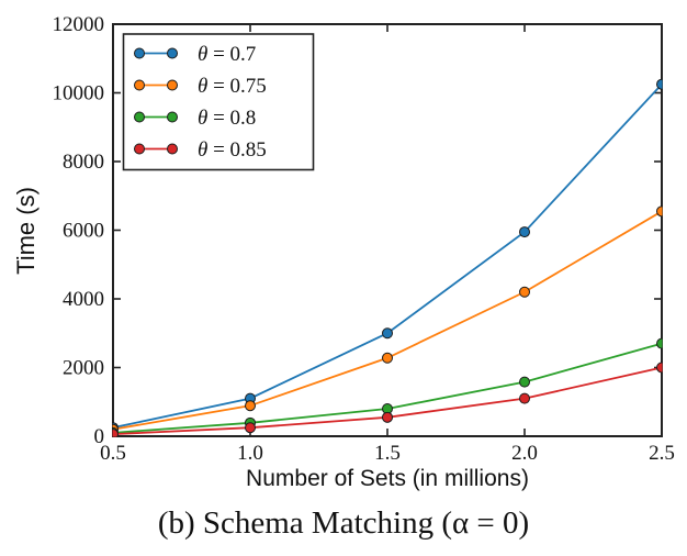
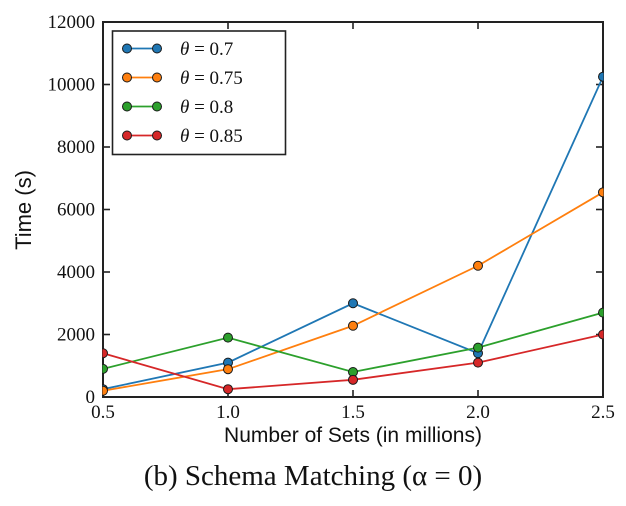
θ = 0.8/0.5: 100 -> 900
θ = 0.85/0.5: 100 -> 1400
θ = 0.8/1.0: 400 -> 1900
θ = 0.7/2.0: 6000 -> 1400
